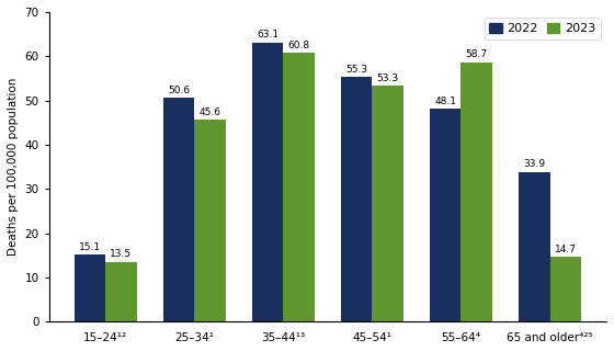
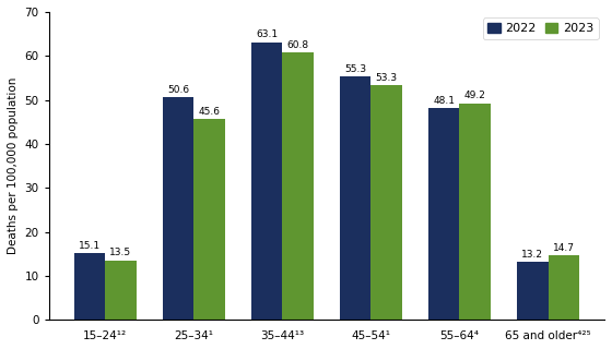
2023/55–64⁴: 58.7 -> 49.2
2022/65 and older⁴²⁵: 33.9 -> 13.2
